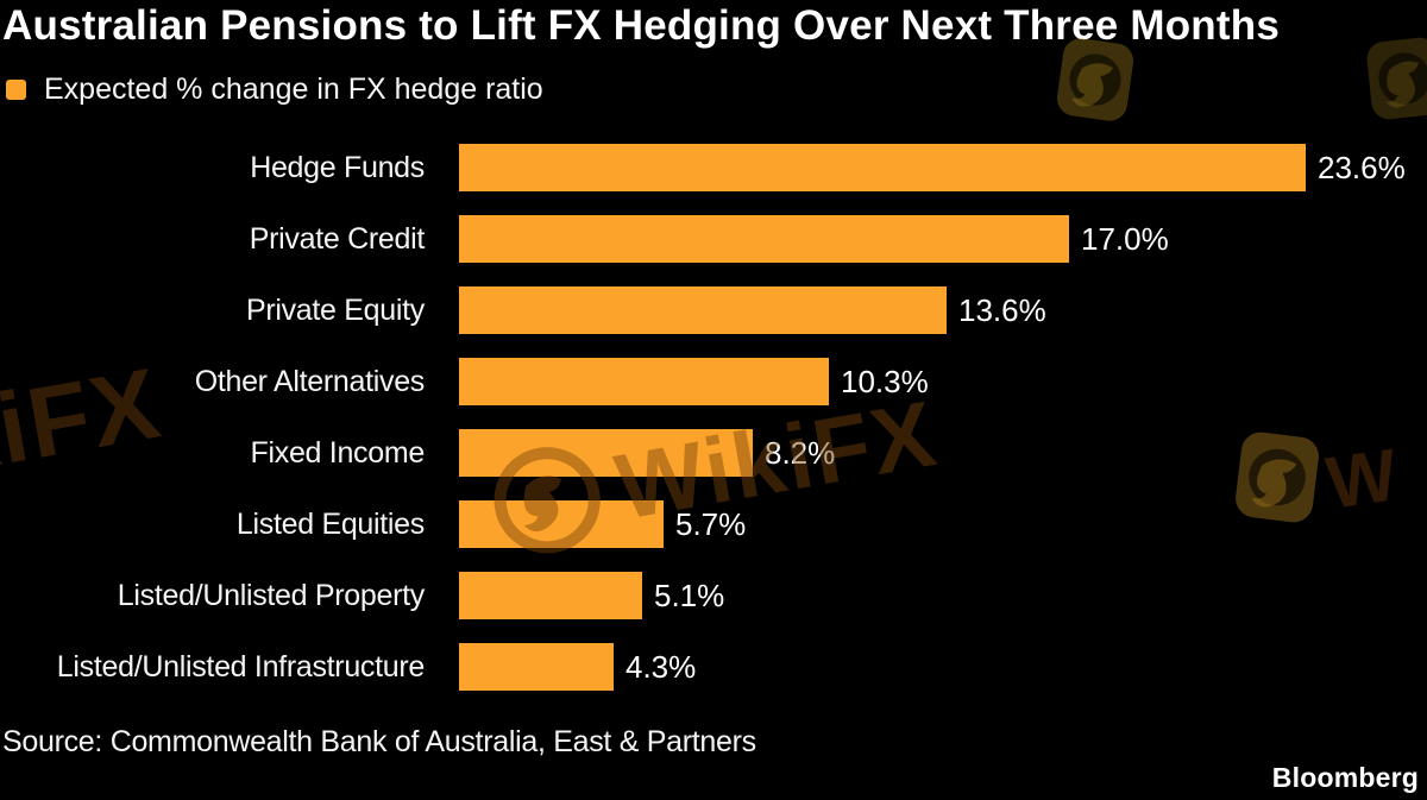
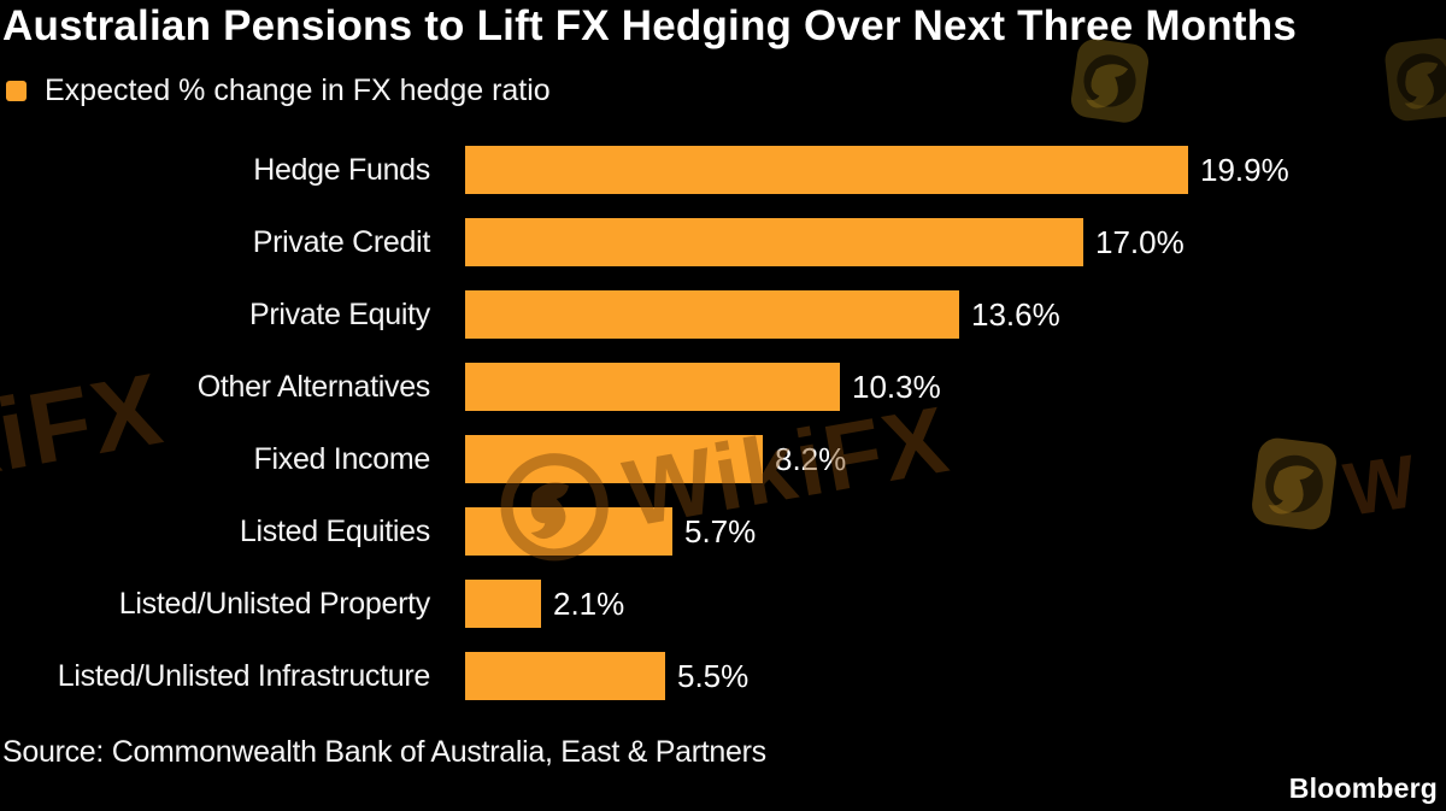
Hedge Funds: 23.6% -> 19.9%
Listed/Unlisted Property: 5.1% -> 2.1%
Listed/Unlisted Infrastructure: 4.3% -> 5.5%
